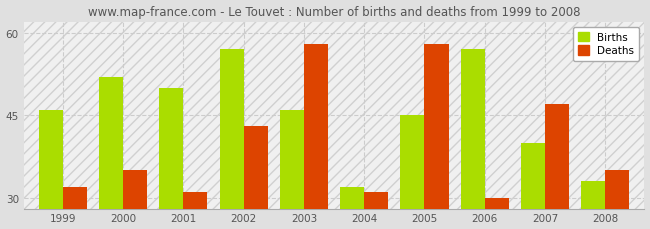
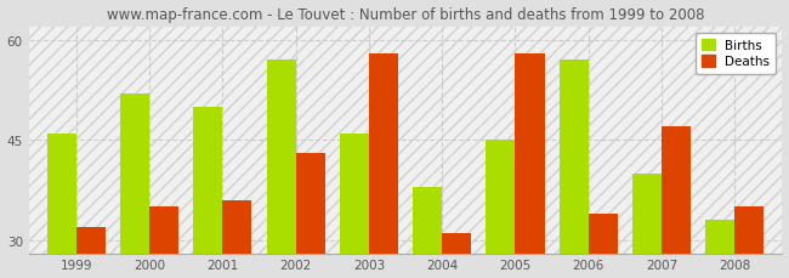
Deaths/2001: 31 -> 36
Births/2004: 32 -> 38
Deaths/2006: 30 -> 34
